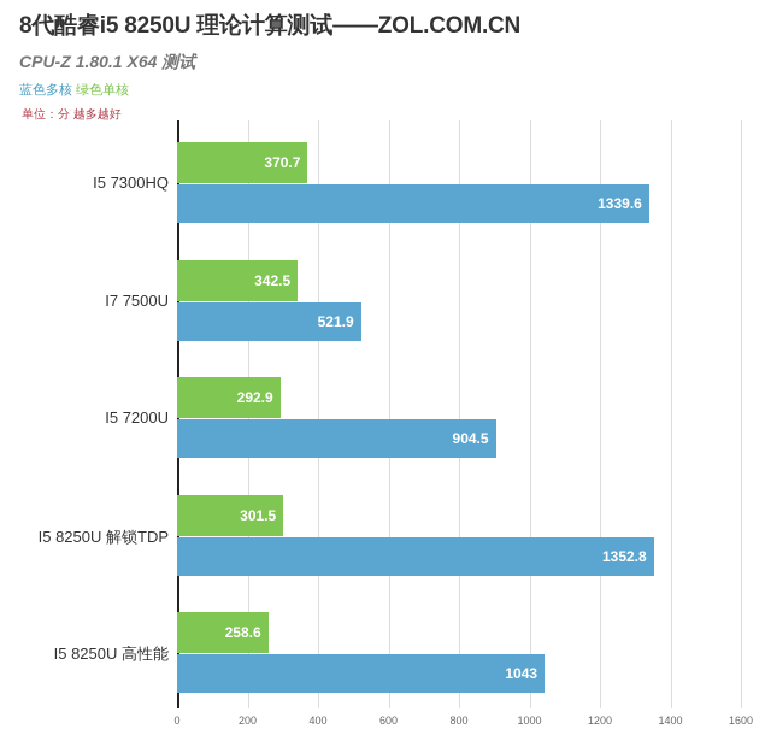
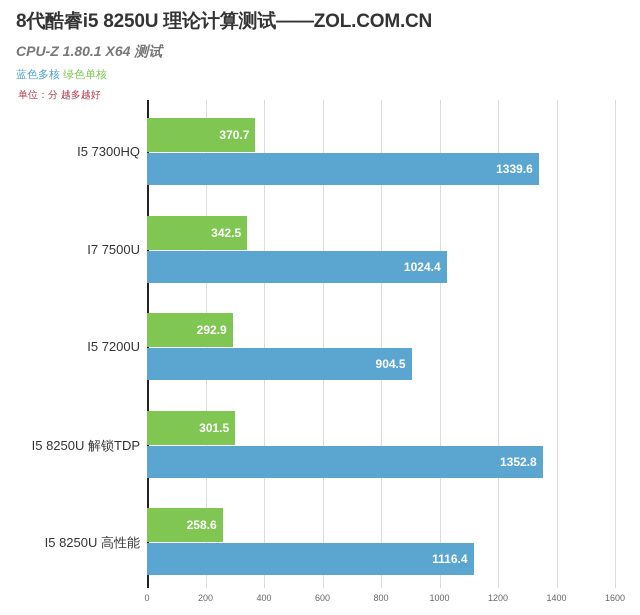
蓝色多核/I7 7500U: 521.9 -> 1024.4
蓝色多核/I5 8250U 高性能: 1043 -> 1116.4
